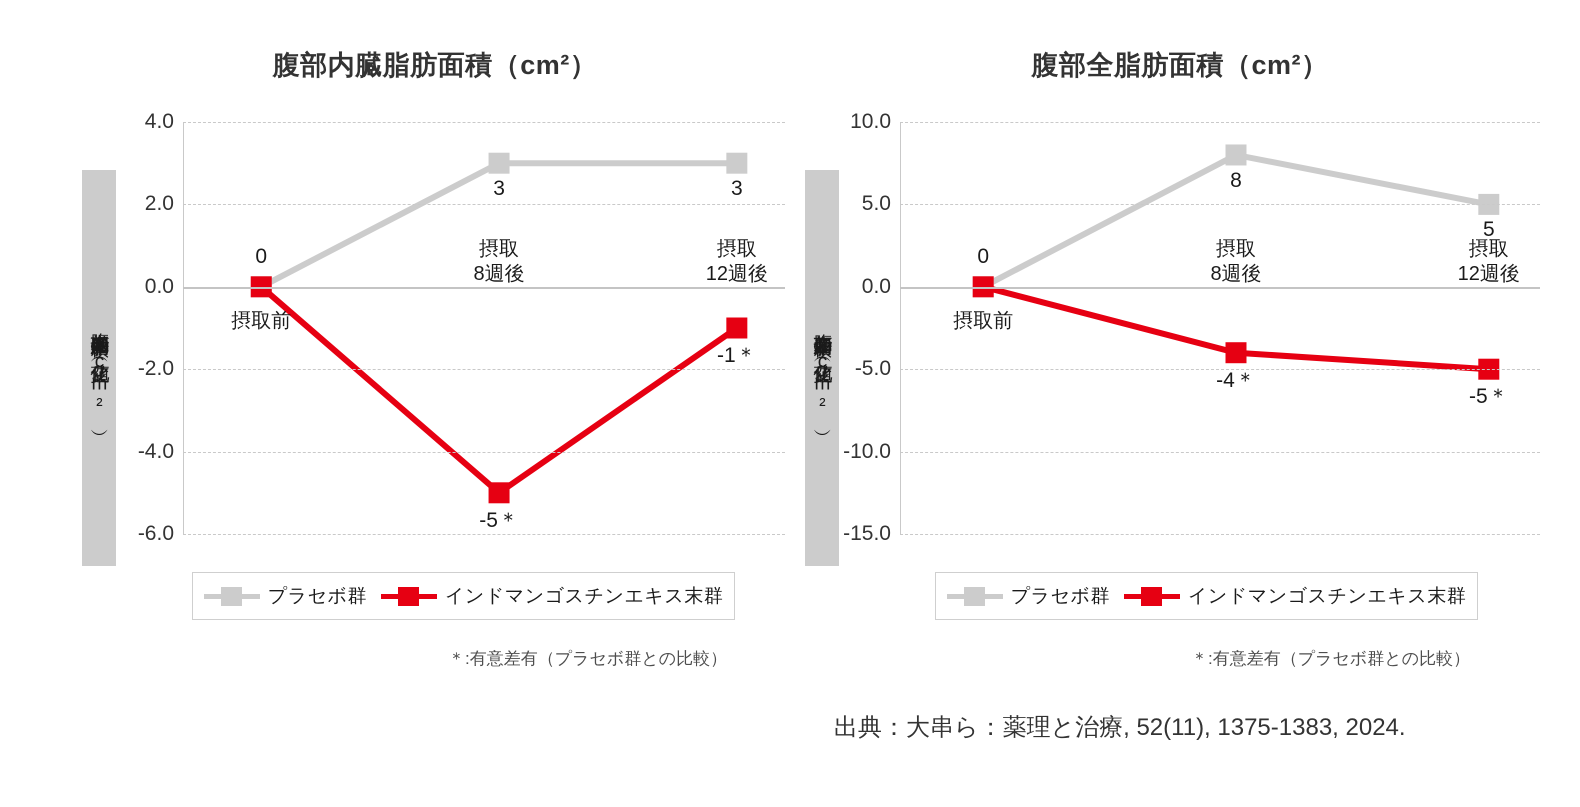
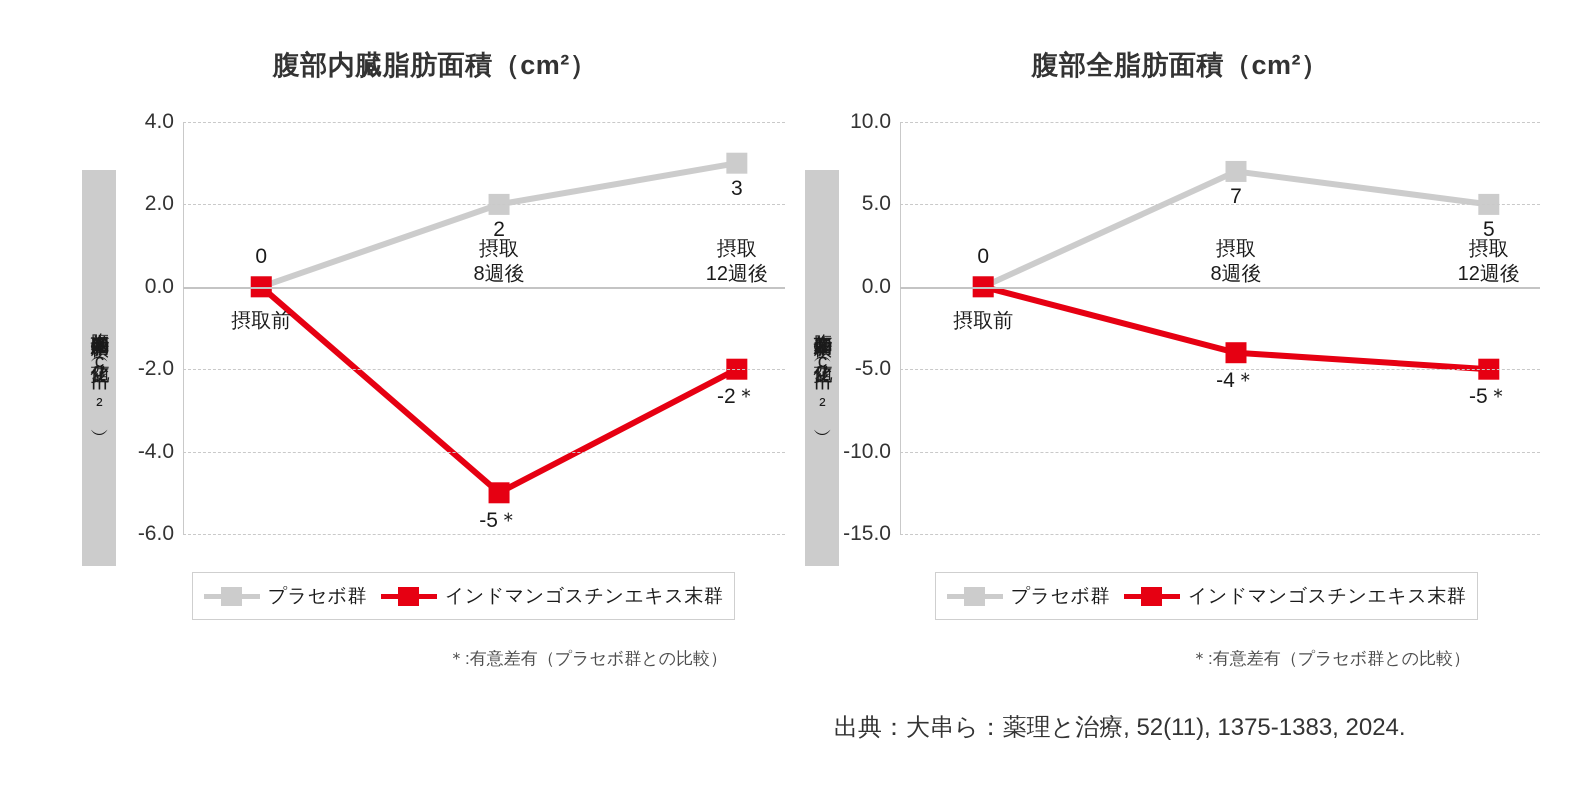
腹部内臓脂肪面積（cm²）/プラセボ群/摂取 8週後: 3 -> 2
腹部内臓脂肪面積（cm²）/インドマンゴスチンエキス末群/摂取 12週後: -1 -> -2
腹部全脂肪面積（cm²）/プラセボ群/摂取 8週後: 8 -> 7
